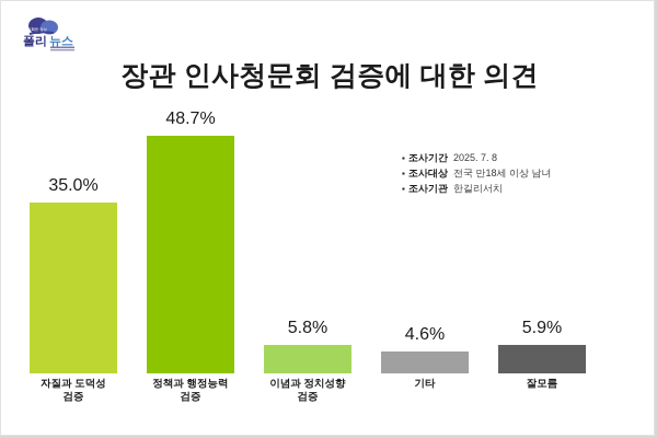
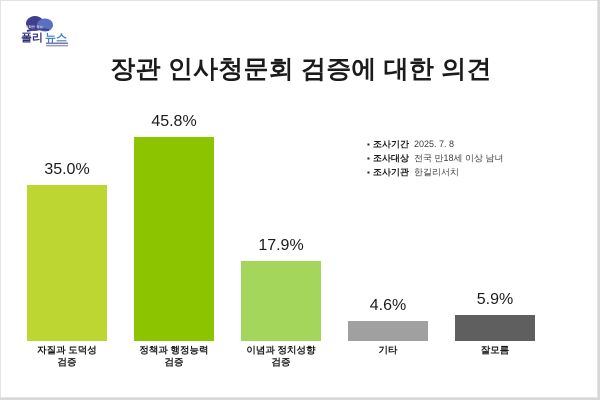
정책과 행정능력 검증: 48.7% -> 45.8%
이념과 정치성향 검증: 5.8% -> 17.9%
